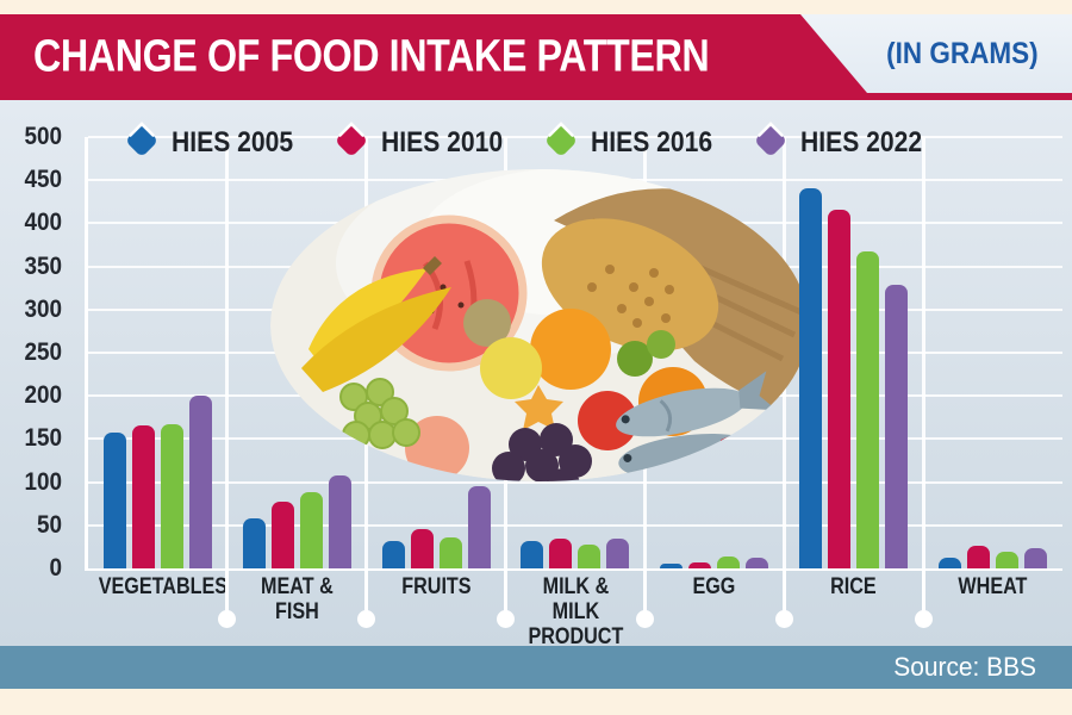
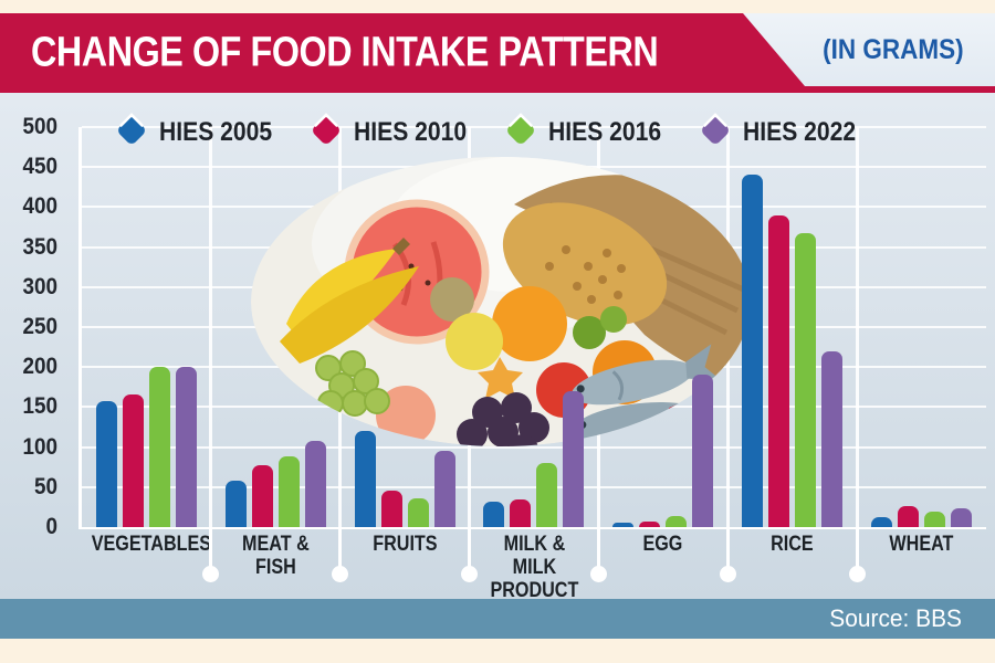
HIES 2016/VEGETABLES: 170 -> 200
HIES 2005/FRUITS: 30 -> 120
HIES 2016/MILK & MILK PRODUCT: 30 -> 80
HIES 2022/MILK & MILK PRODUCT: 40 -> 170
HIES 2022/EGG: 10 -> 190
HIES 2010/RICE: 420 -> 390
HIES 2022/RICE: 330 -> 220
